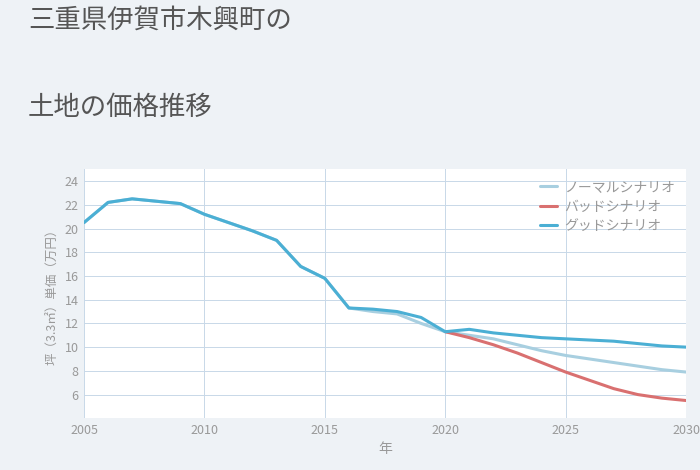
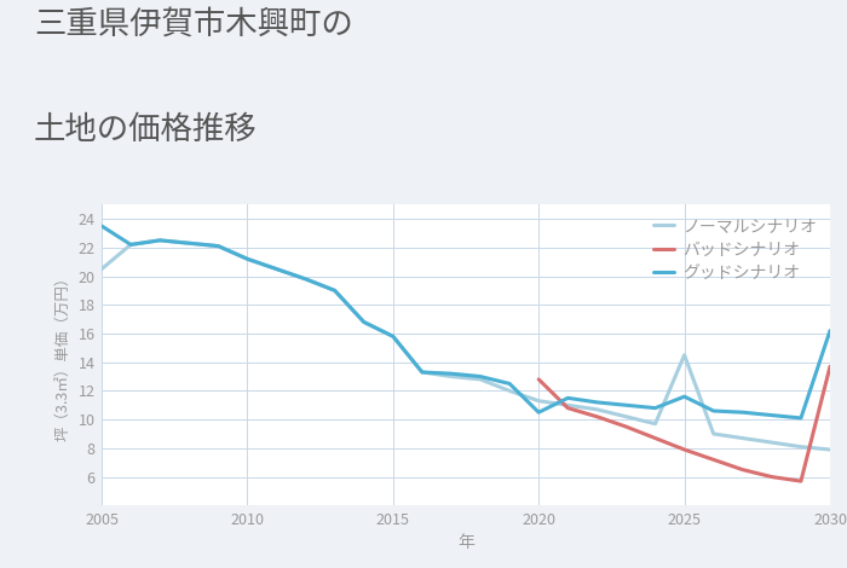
グッドシナリオ/2005: 20.5 -> 23.5
グッドシナリオ/2020: 11.3 -> 10.5
バッドシナリオ/2020: 11.3 -> 12.8
グッドシナリオ/2025: 10.7 -> 11.6
ノーマルシナリオ/2025: 9.3 -> 14.5
グッドシナリオ/2030: 10.0 -> 16.2
バッドシナリオ/2030: 5.5 -> 13.7
